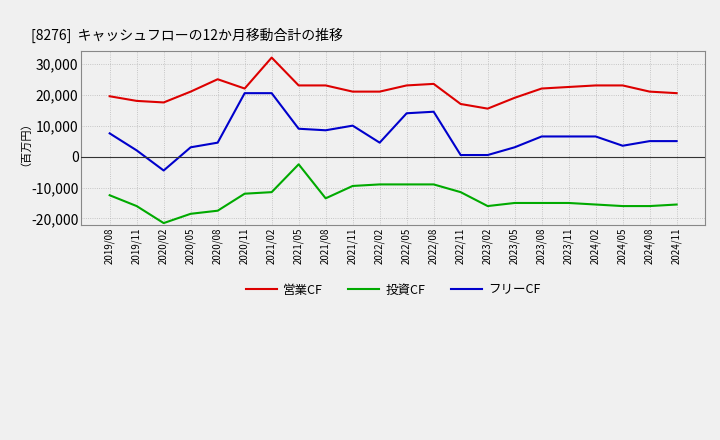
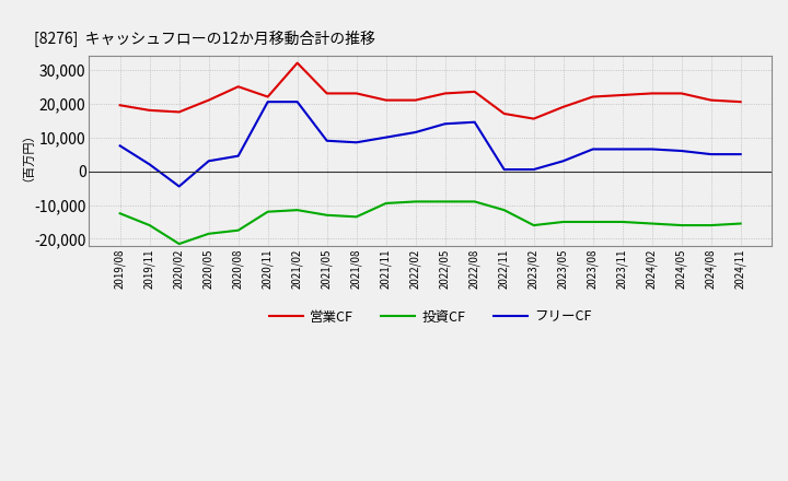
投資CF/2021/05: -2,500 -> -13,000
フリーCF/2022/02: 4,500 -> 11,500
フリーCF/2024/05: 3,500 -> 6,000
